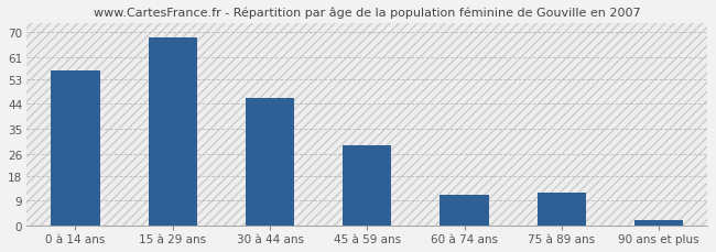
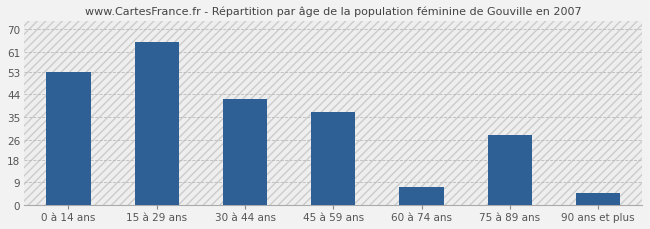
0 à 14 ans: 56 -> 53
15 à 29 ans: 68 -> 65
30 à 44 ans: 46 -> 42
45 à 59 ans: 29 -> 37
60 à 74 ans: 11 -> 7
75 à 89 ans: 12 -> 28
90 ans et plus: 2 -> 5
